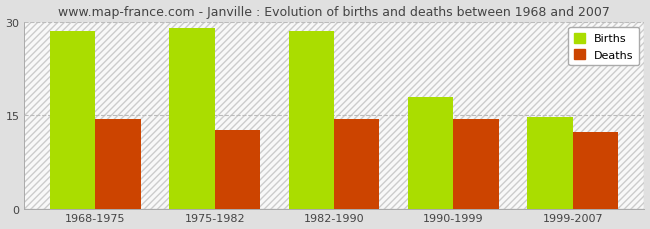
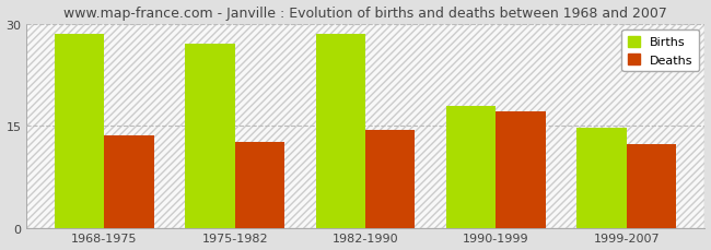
Deaths/1968-1975: 14.5 -> 13.6
Births/1975-1982: 29.0 -> 27.0
Deaths/1990-1999: 14.5 -> 17.2
